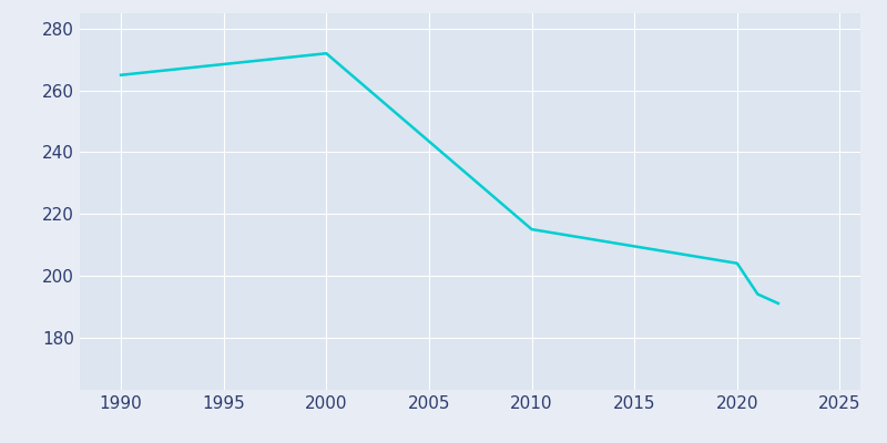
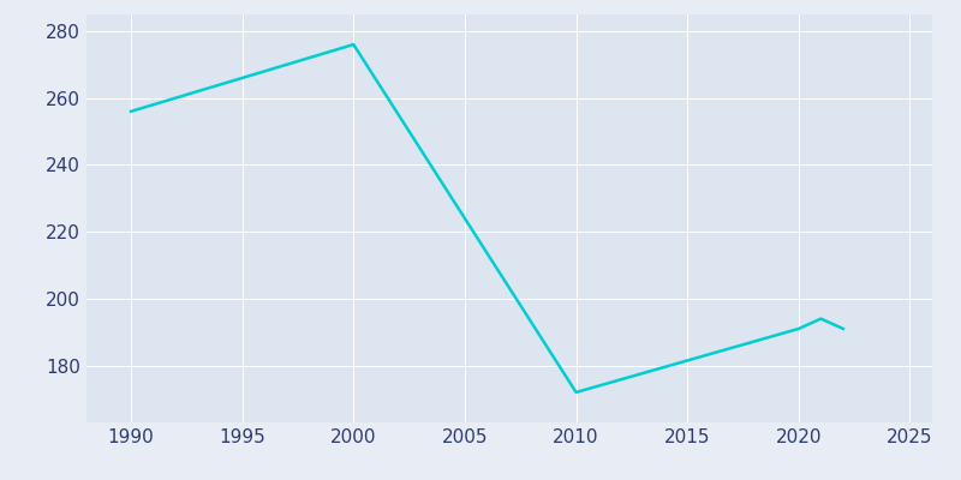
1990: 265 -> 256
2000: 272 -> 276
2010: 215 -> 172
2020: 204 -> 191
